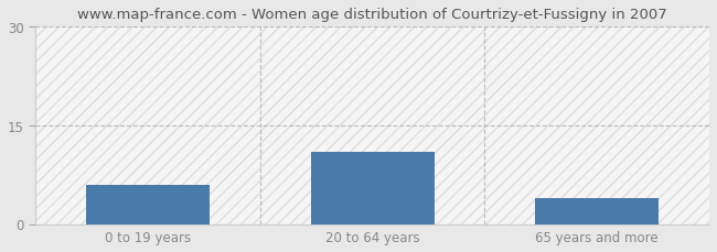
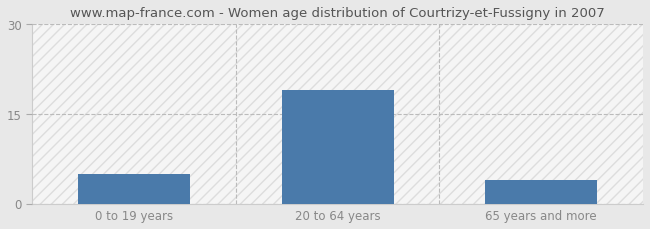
0 to 19 years: 6 -> 5
20 to 64 years: 11 -> 19
